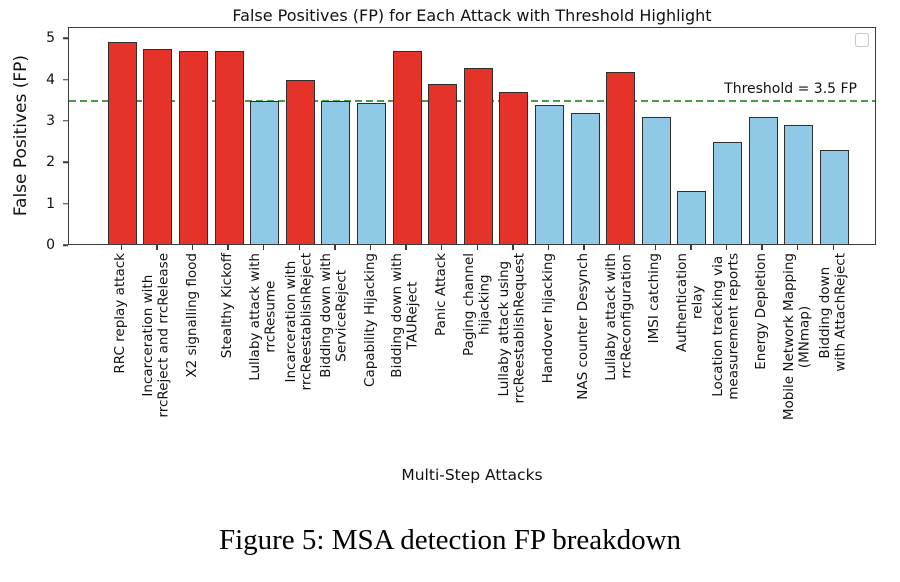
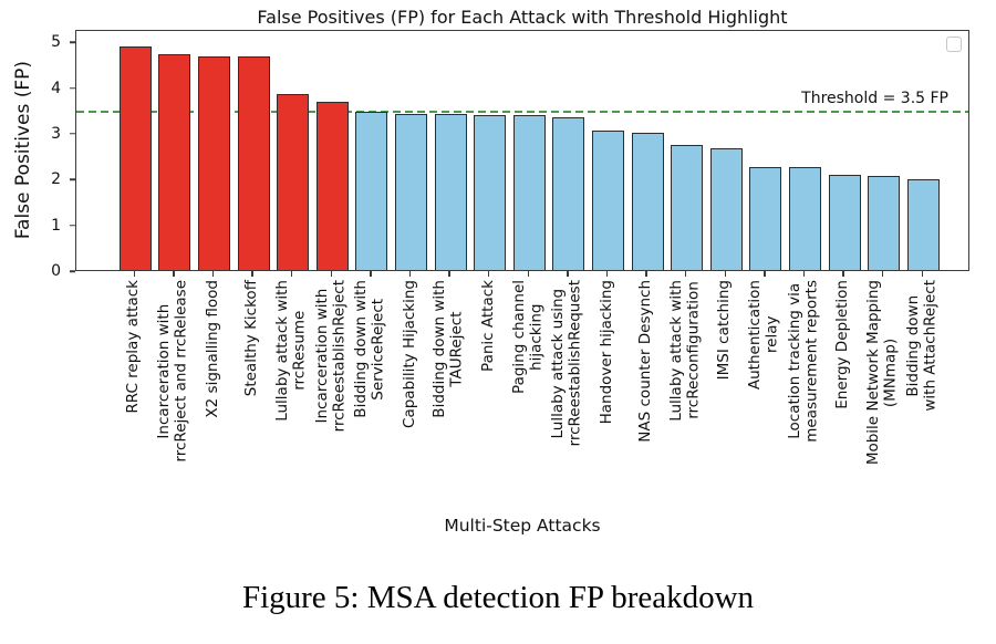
Lullaby attack with rrcResume: 3.5 -> 3.9
Incarceration with rrcReestablishReject: 4.0 -> 3.7
Bidding down with TAUReject: 4.7 -> 3.4
Panic Attack: 3.9 -> 3.4
Paging channel hijacking: 4.3 -> 3.4
Lullaby attack using rrcReestablishRequest: 3.7 -> 3.4
Handover hijacking: 3.4 -> 3.1
NAS counter Desynch: 3.2 -> 3.0
Lullaby attack with rrcReconfiguration: 4.2 -> 2.8
IMSI catching: 3.1 -> 2.7
Authentication relay: 1.3 -> 2.3
Location tracking via measurement reports: 2.5 -> 2.3
Energy Depletion: 3.1 -> 2.1
Mobile Network Mapping (MNmap): 2.9 -> 2.1
Bidding down with AttachReject: 2.3 -> 2.0
